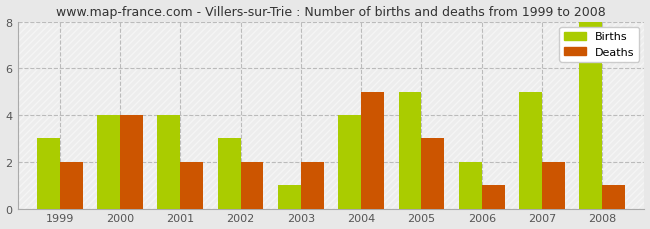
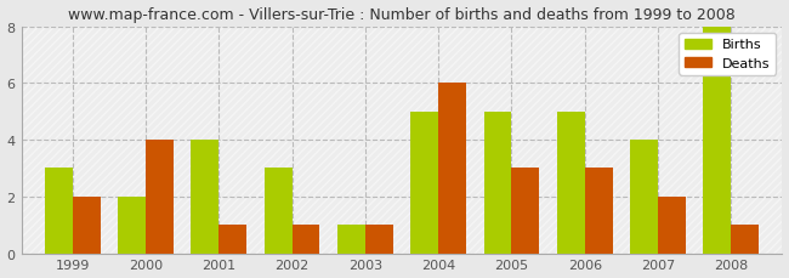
Births/2000: 4 -> 2
Deaths/2001: 2 -> 1
Deaths/2002: 2 -> 1
Deaths/2003: 2 -> 1
Births/2004: 4 -> 5
Deaths/2004: 5 -> 6
Births/2006: 2 -> 5
Deaths/2006: 1 -> 3
Births/2007: 5 -> 4
